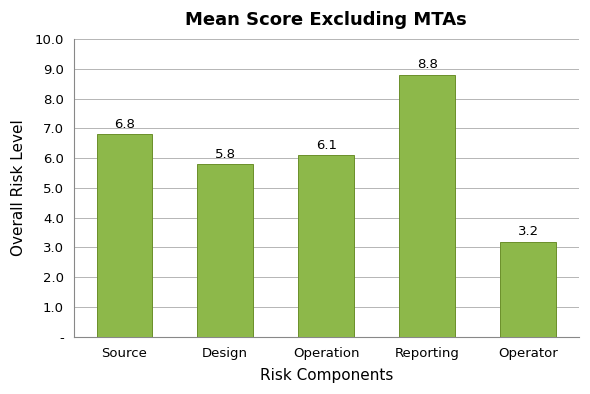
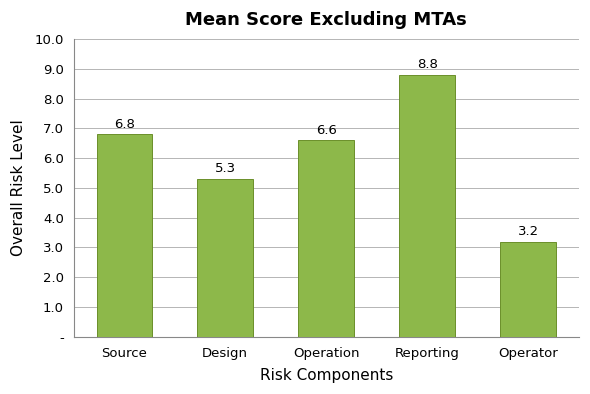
Design: 5.8 -> 5.3
Operation: 6.1 -> 6.6
